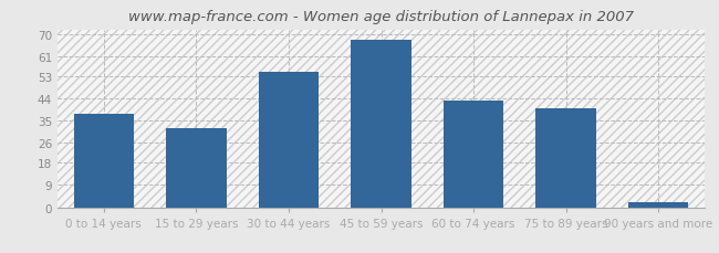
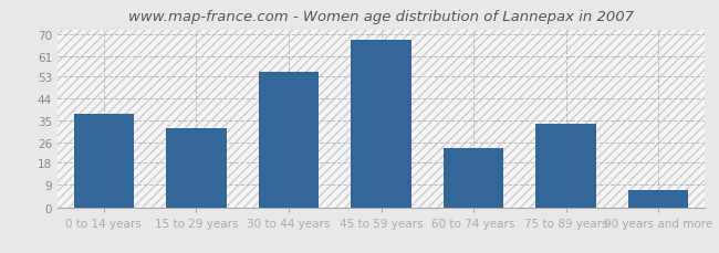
60 to 74 years: 43 -> 24
75 to 89 years: 40 -> 34
90 years and more: 2 -> 7
